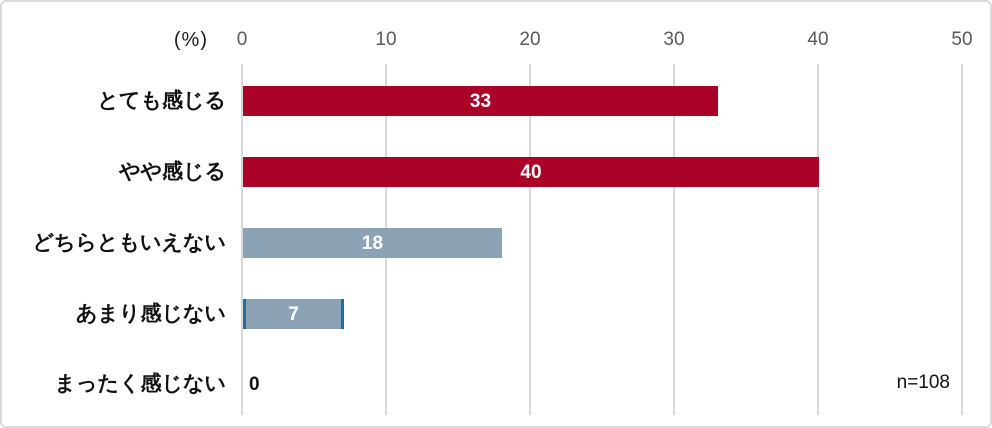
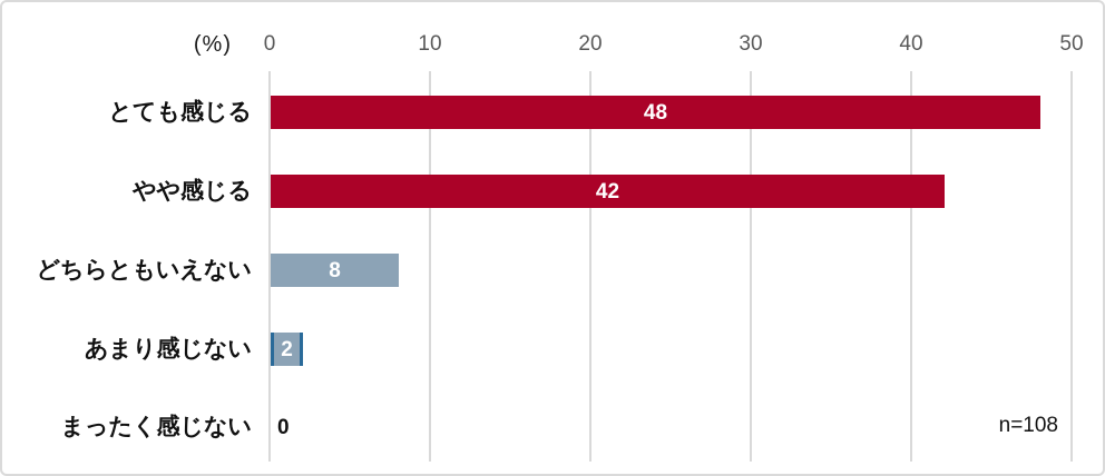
とても感じる: 33 -> 48
やや感じる: 40 -> 42
どちらともいえない: 18 -> 8
あまり感じない: 7 -> 2
